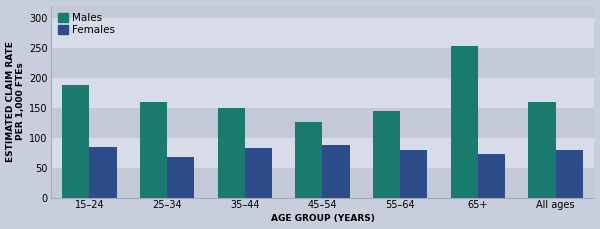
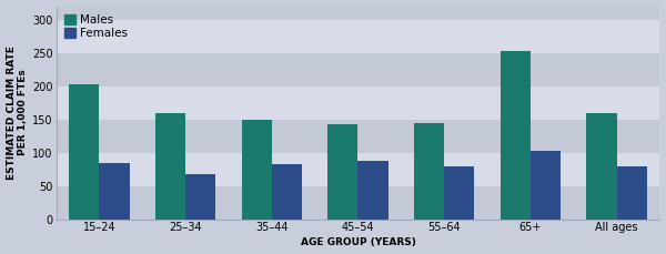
Males/15–24: 188 -> 202
Males/45–54: 126 -> 143
Females/65+: 72 -> 102
